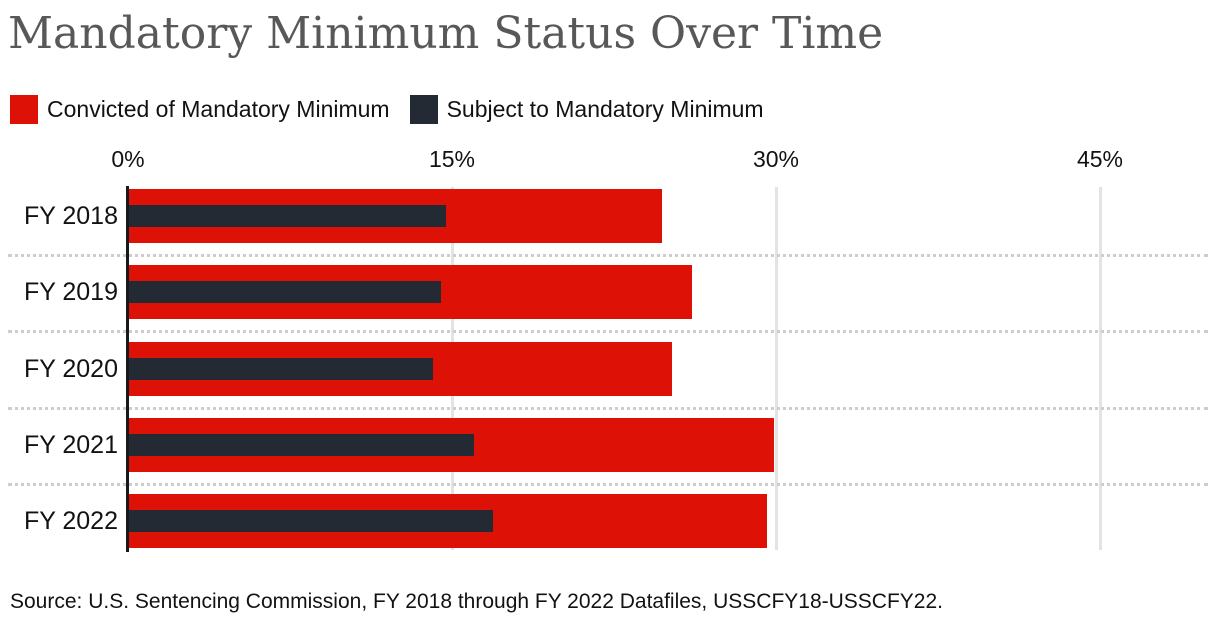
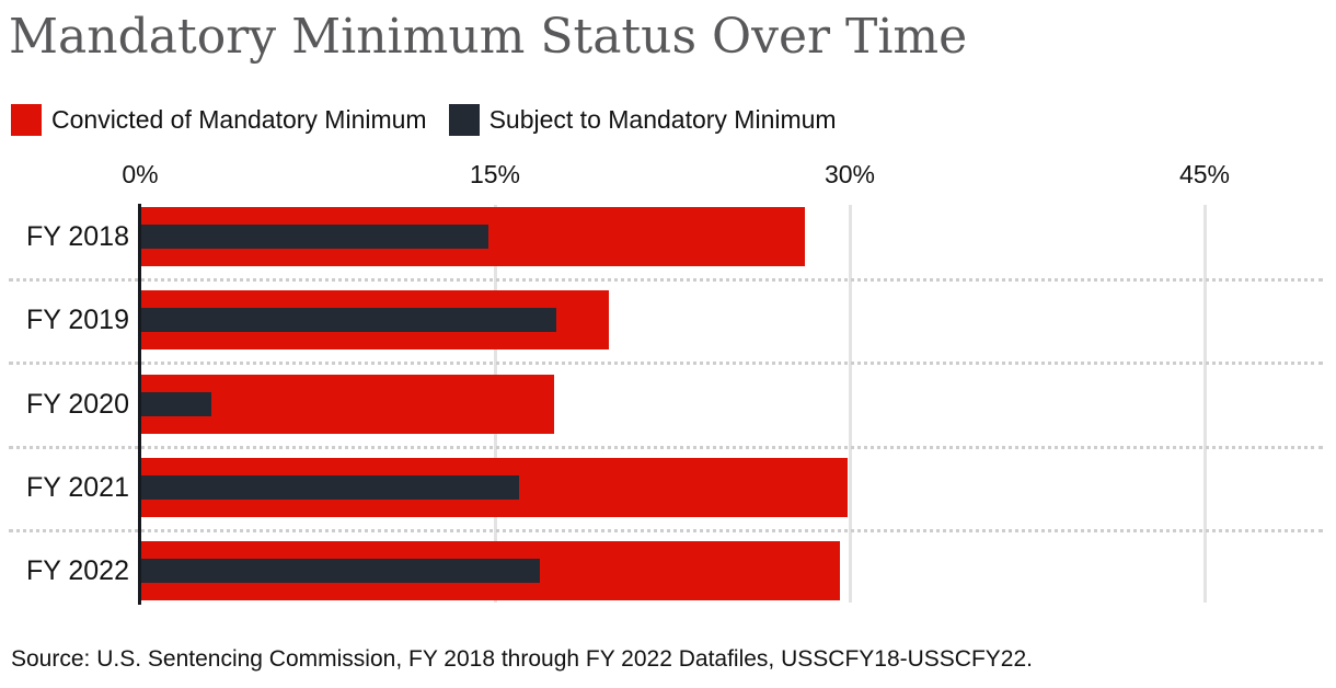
Convicted of Mandatory Minimum/FY 2018: 24.7% -> 28.1%
Convicted of Mandatory Minimum/FY 2019: 26.1% -> 19.8%
Subject to Mandatory Minimum/FY 2019: 14.5% -> 17.6%
Convicted of Mandatory Minimum/FY 2020: 25.2% -> 17.5%
Subject to Mandatory Minimum/FY 2020: 14.1% -> 3.0%
